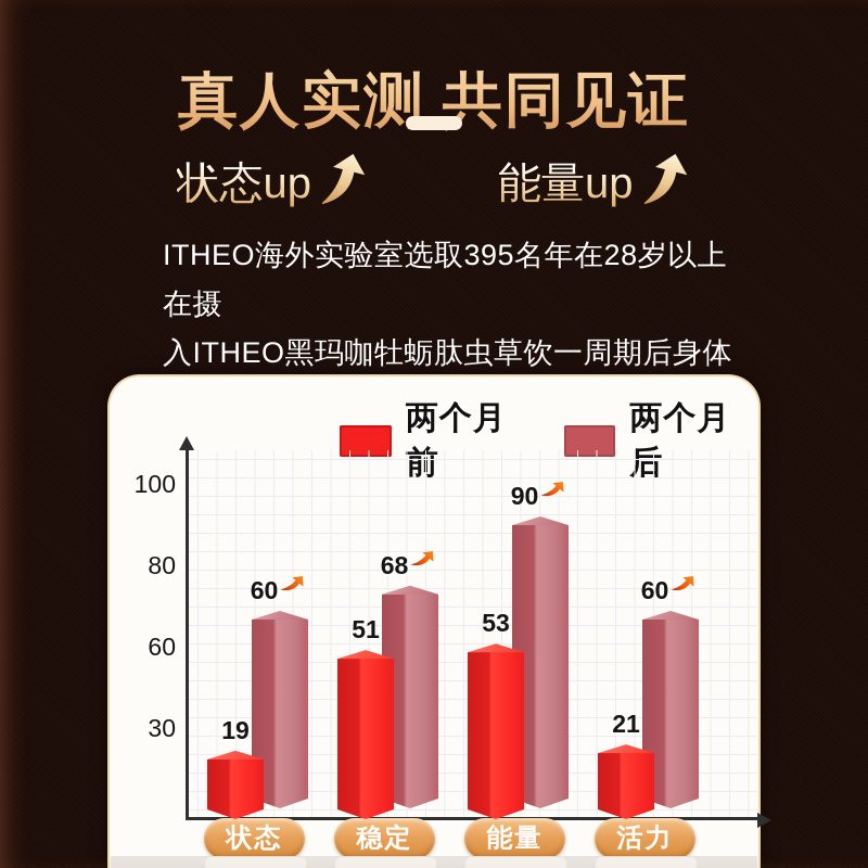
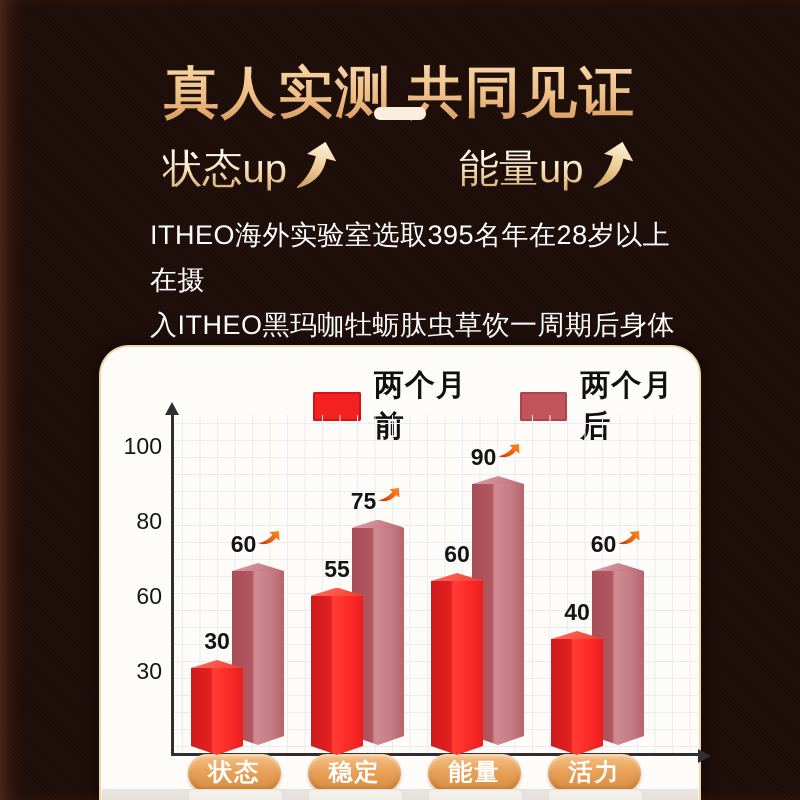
两个月前/状态: 19 -> 30
两个月前/稳定: 51 -> 55
两个月后/稳定: 68 -> 75
两个月前/能量: 53 -> 60
两个月前/活力: 21 -> 40
